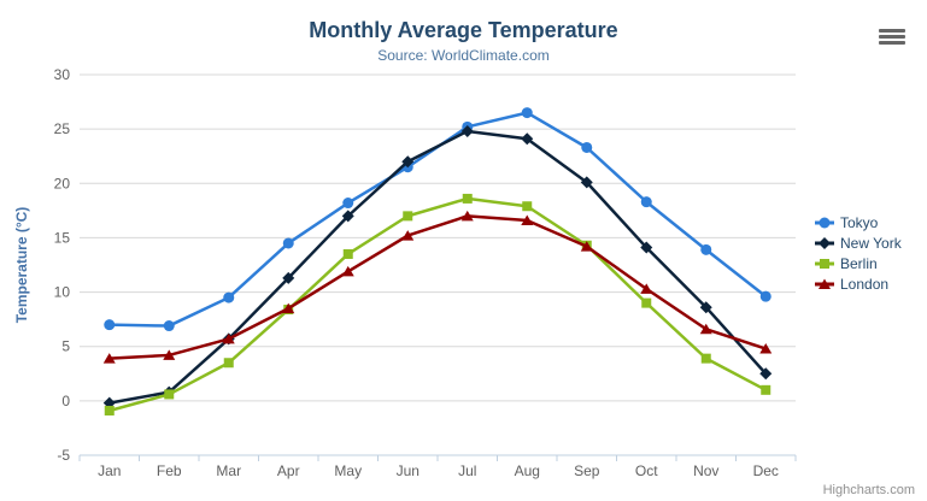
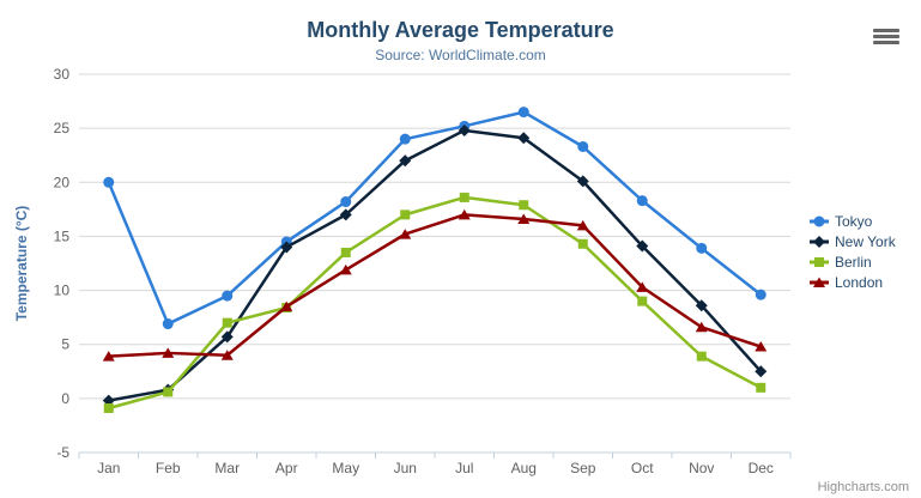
Tokyo/Jan: 7 -> 20
Berlin/Mar: 4 -> 7
London/Mar: 6 -> 4
New York/Apr: 11 -> 14
Tokyo/Jun: 22 -> 24
London/Sep: 14 -> 16
